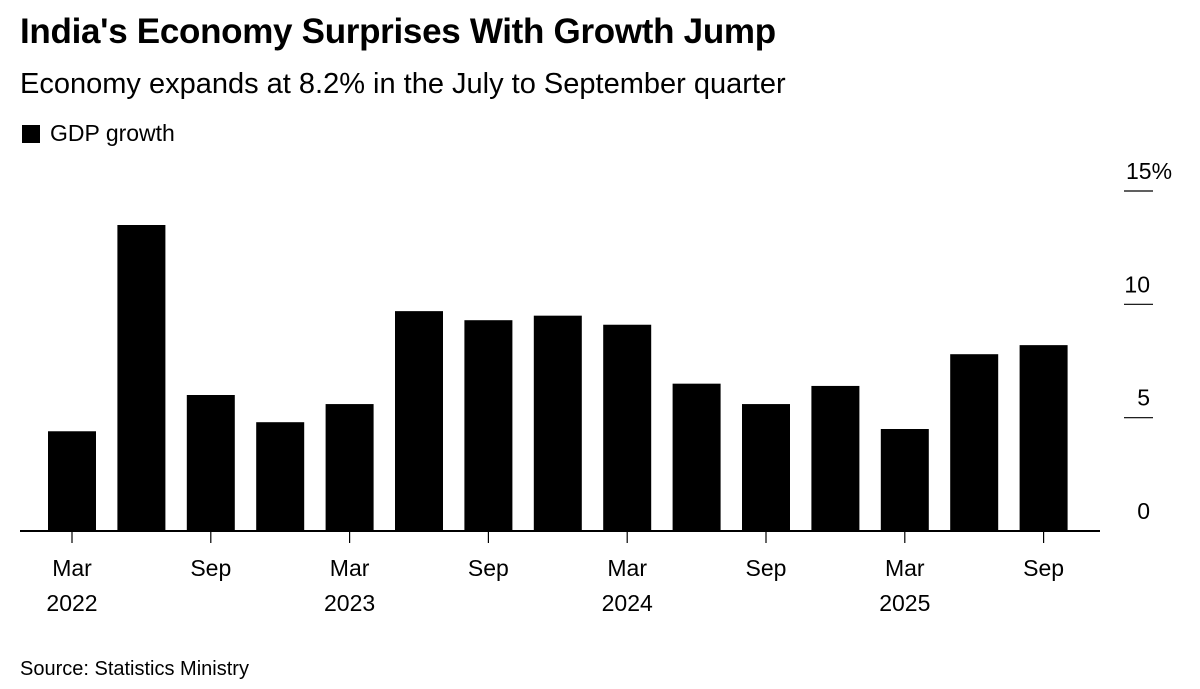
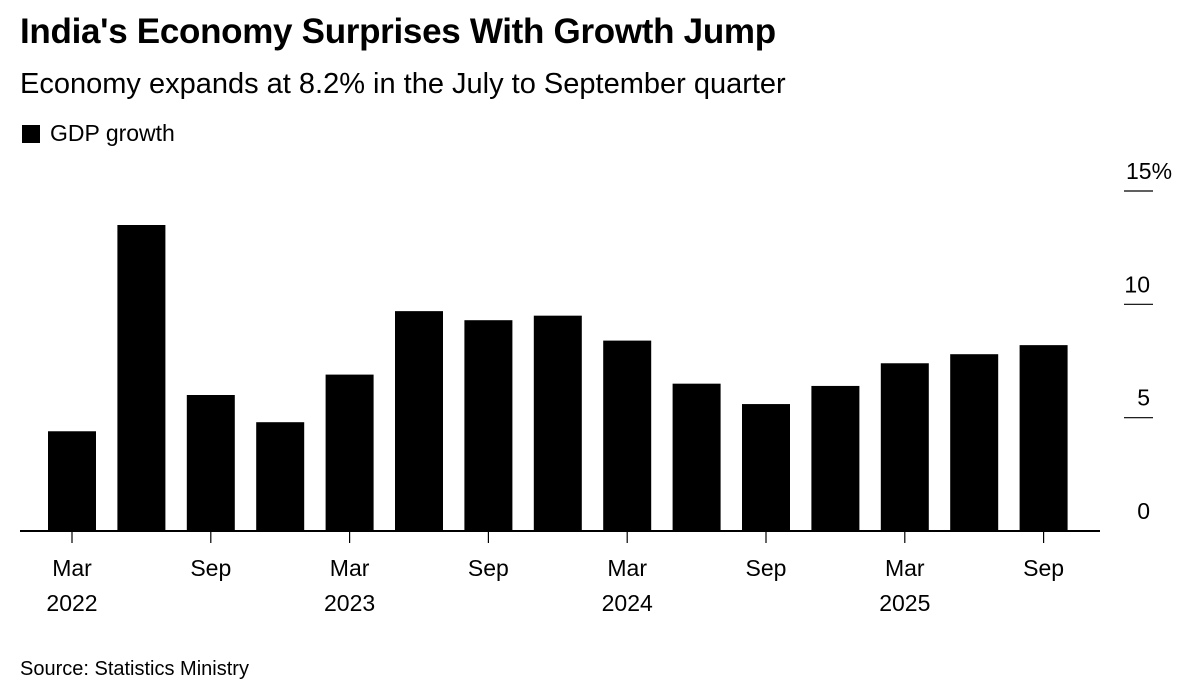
Mar 2023: 5.6 -> 6.9
Mar 2024: 9.1 -> 8.4
Mar 2025: 4.5 -> 7.4
